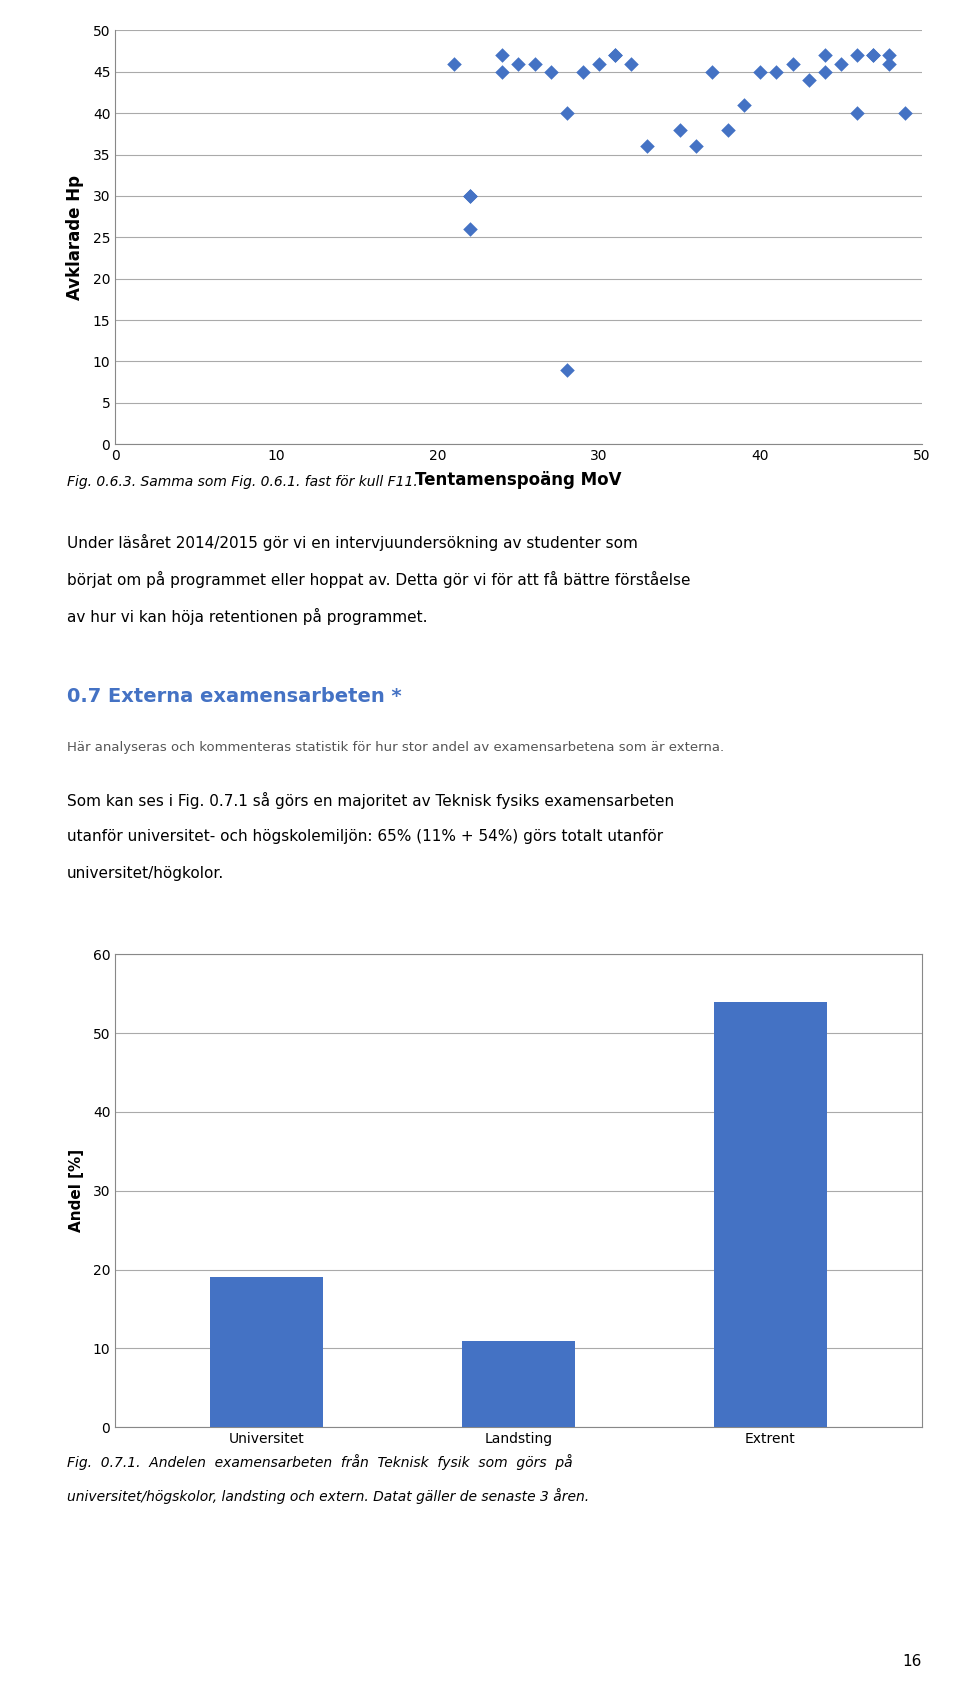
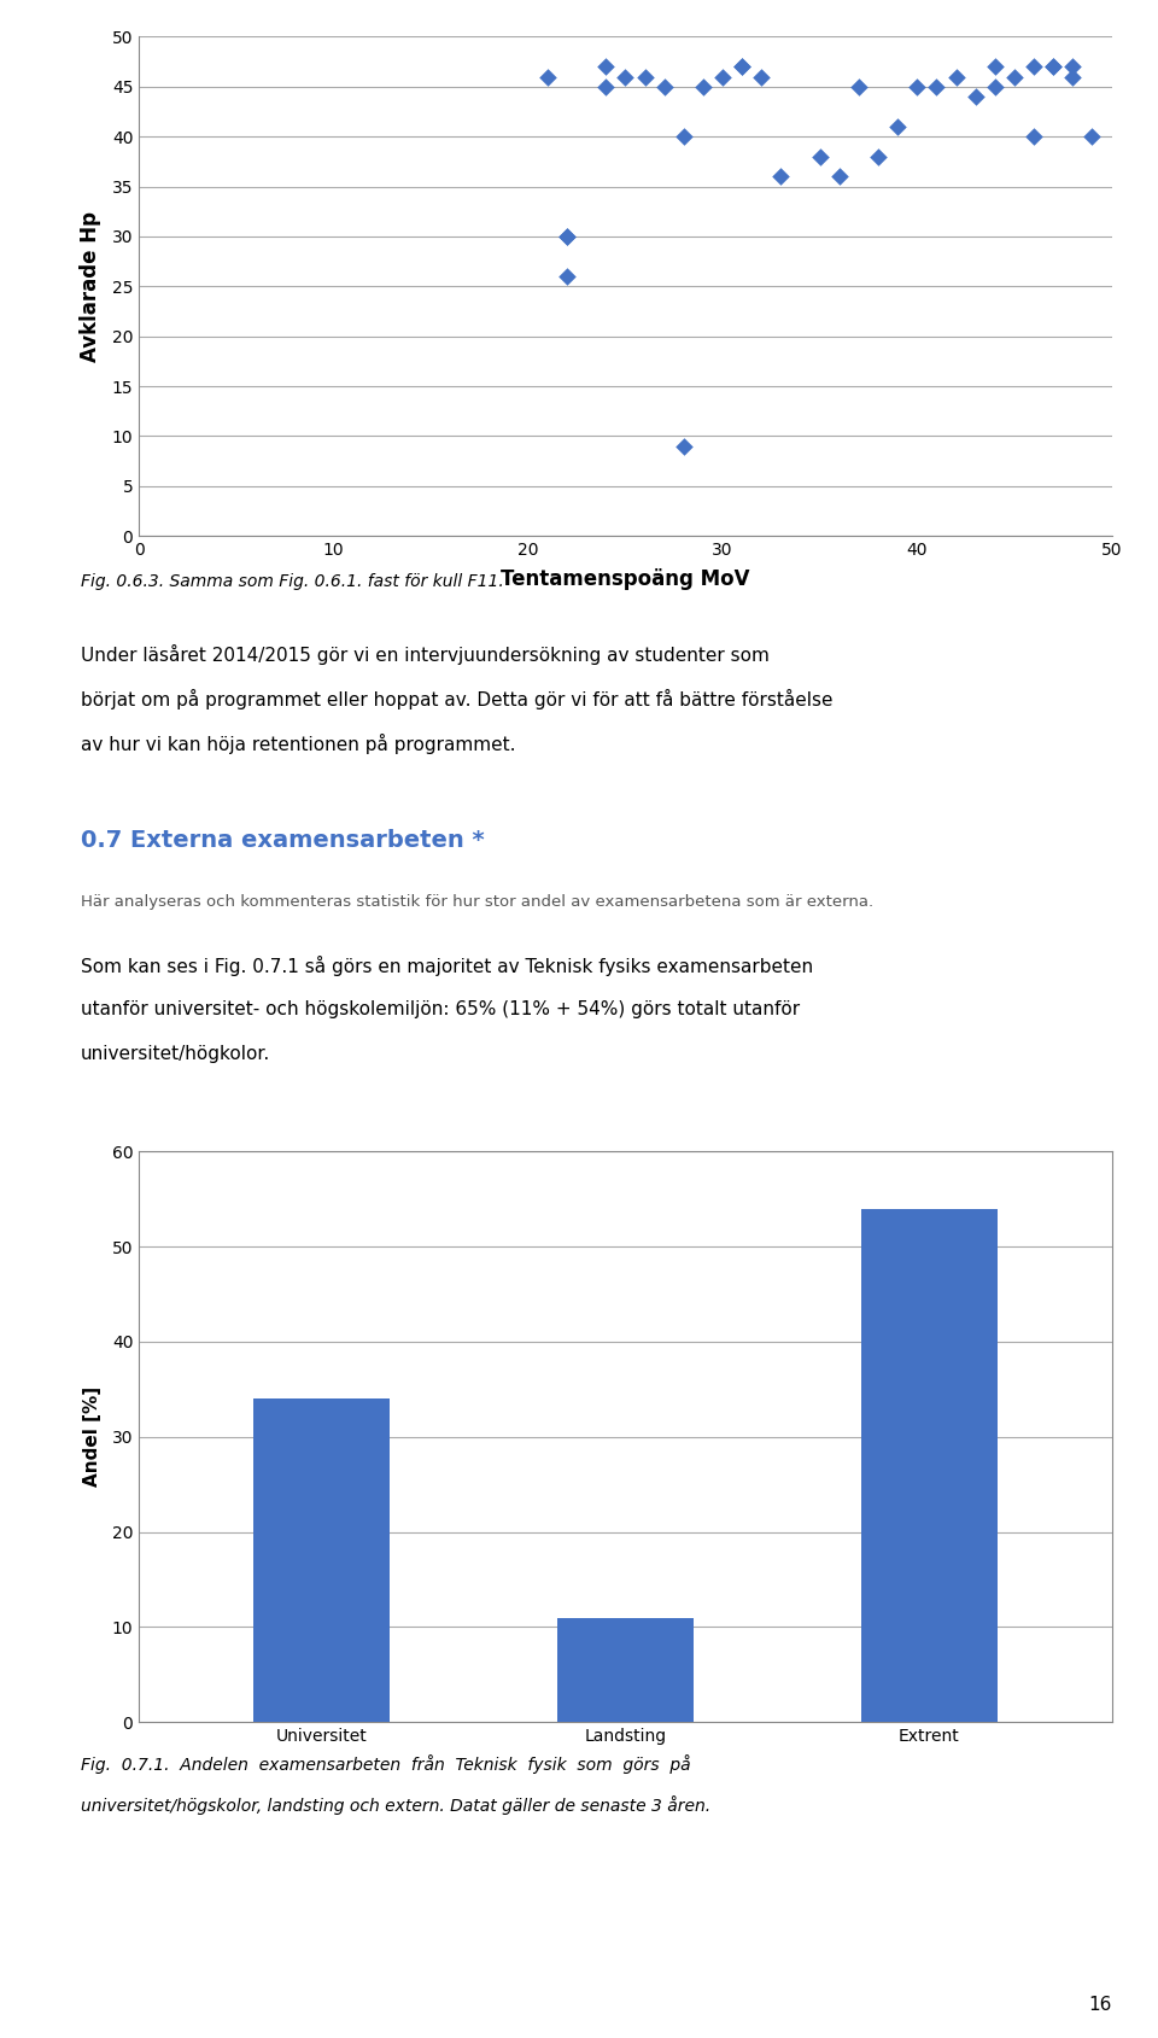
Universitet: 19 -> 34
